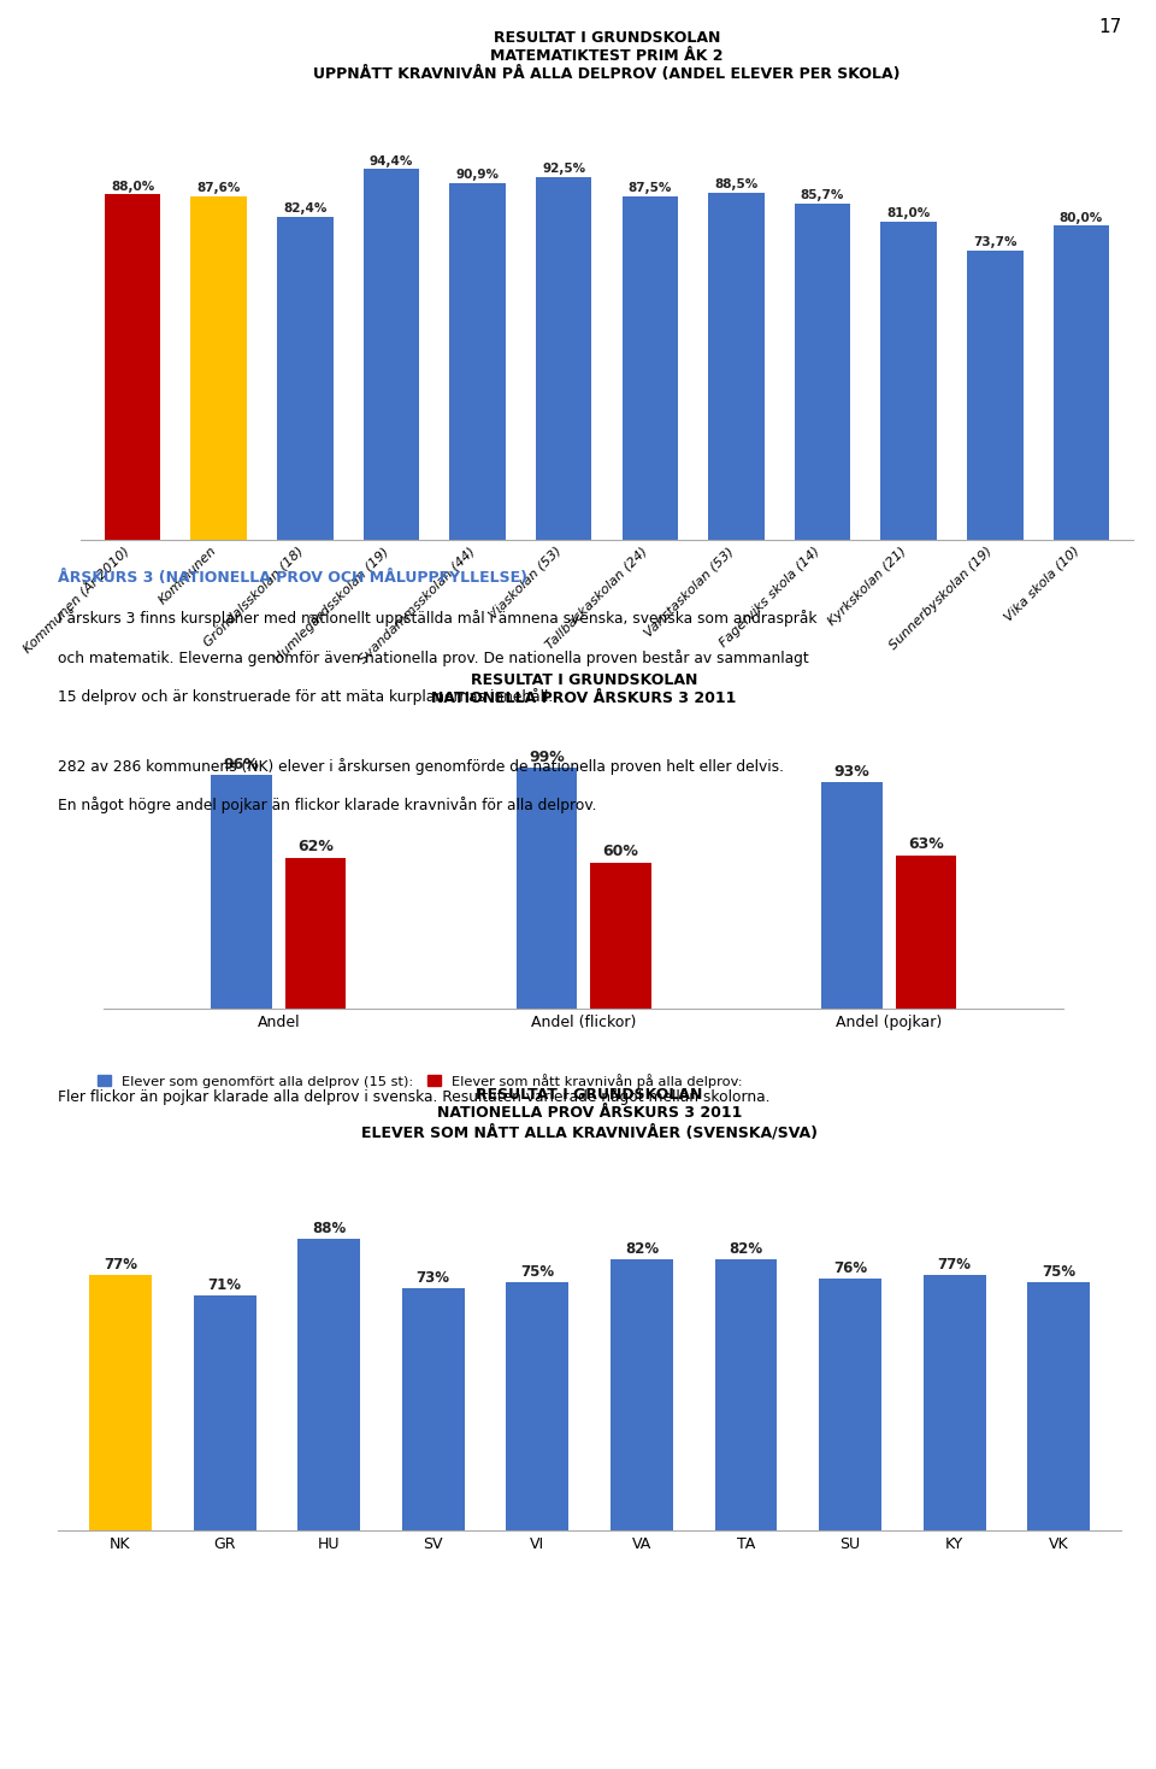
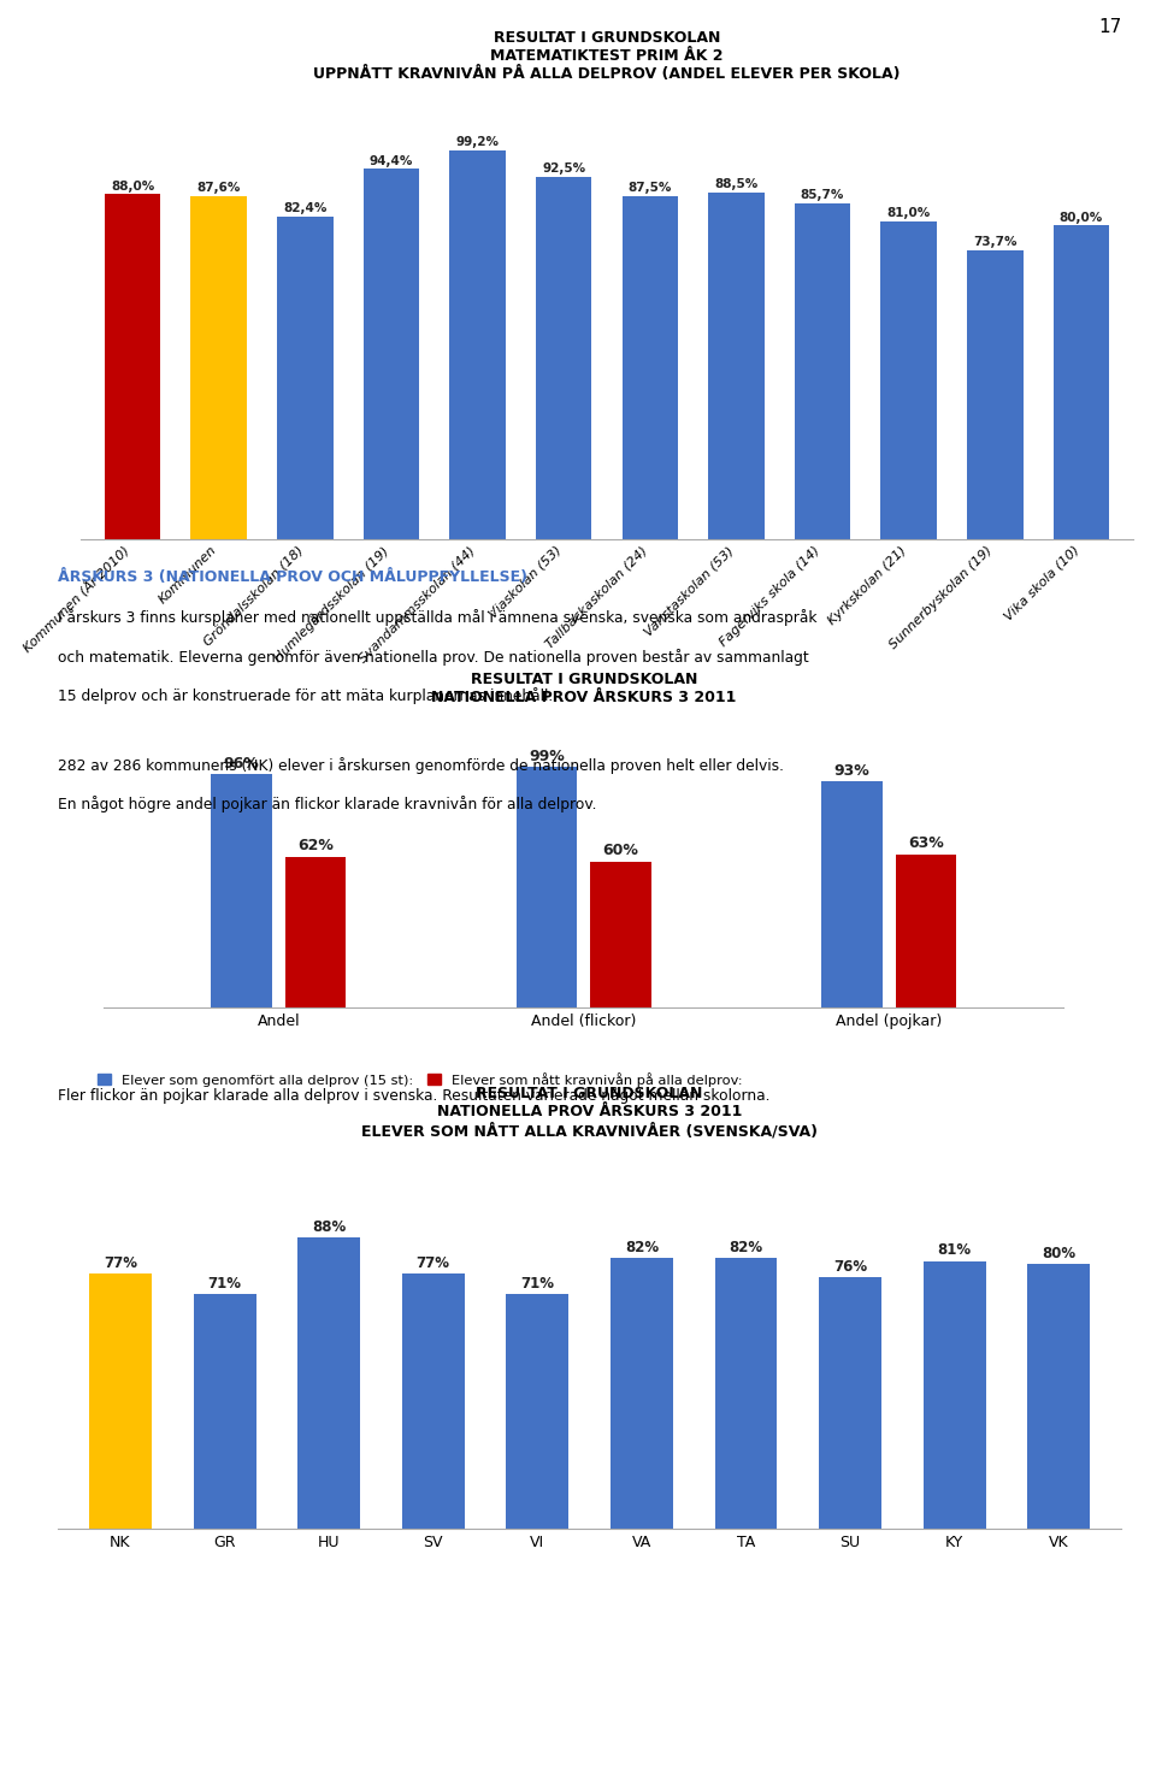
Svandammsskolan (44): 90,9% -> 99,2%
SV: 73% -> 77%
VI: 75% -> 71%
KY: 77% -> 81%
VK: 75% -> 80%
